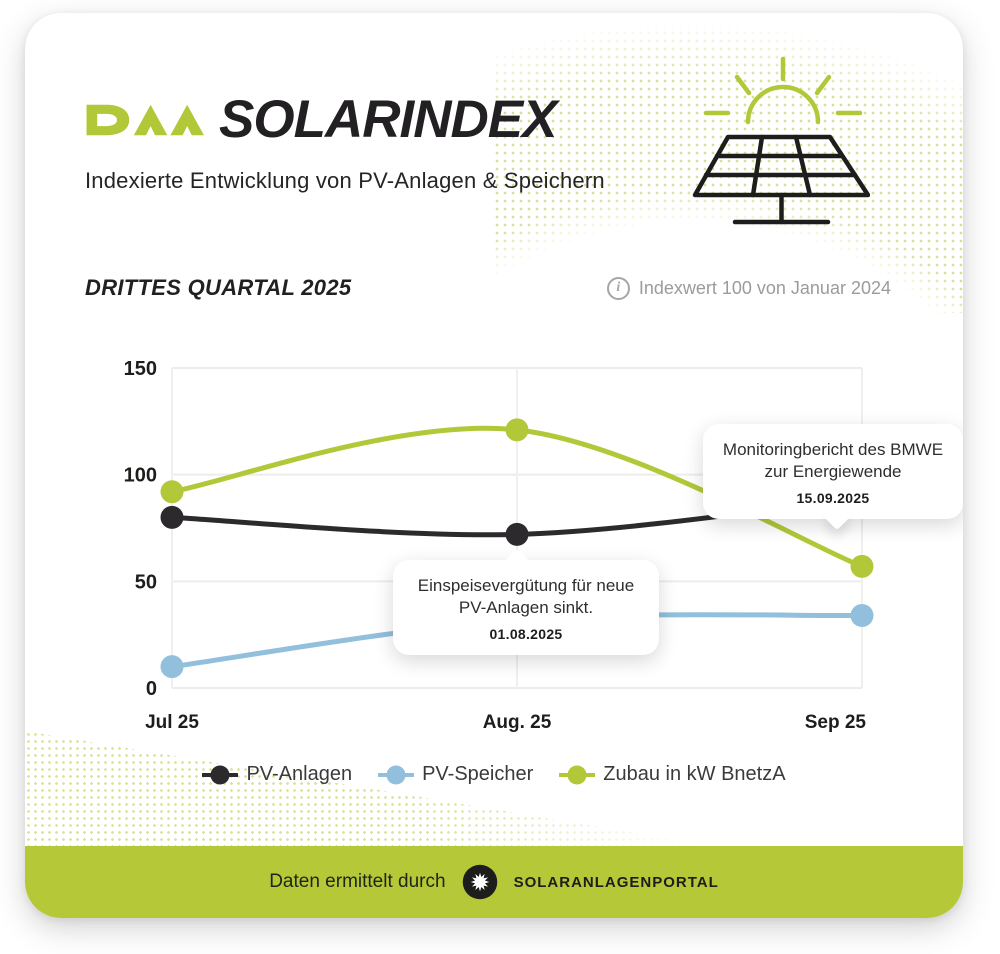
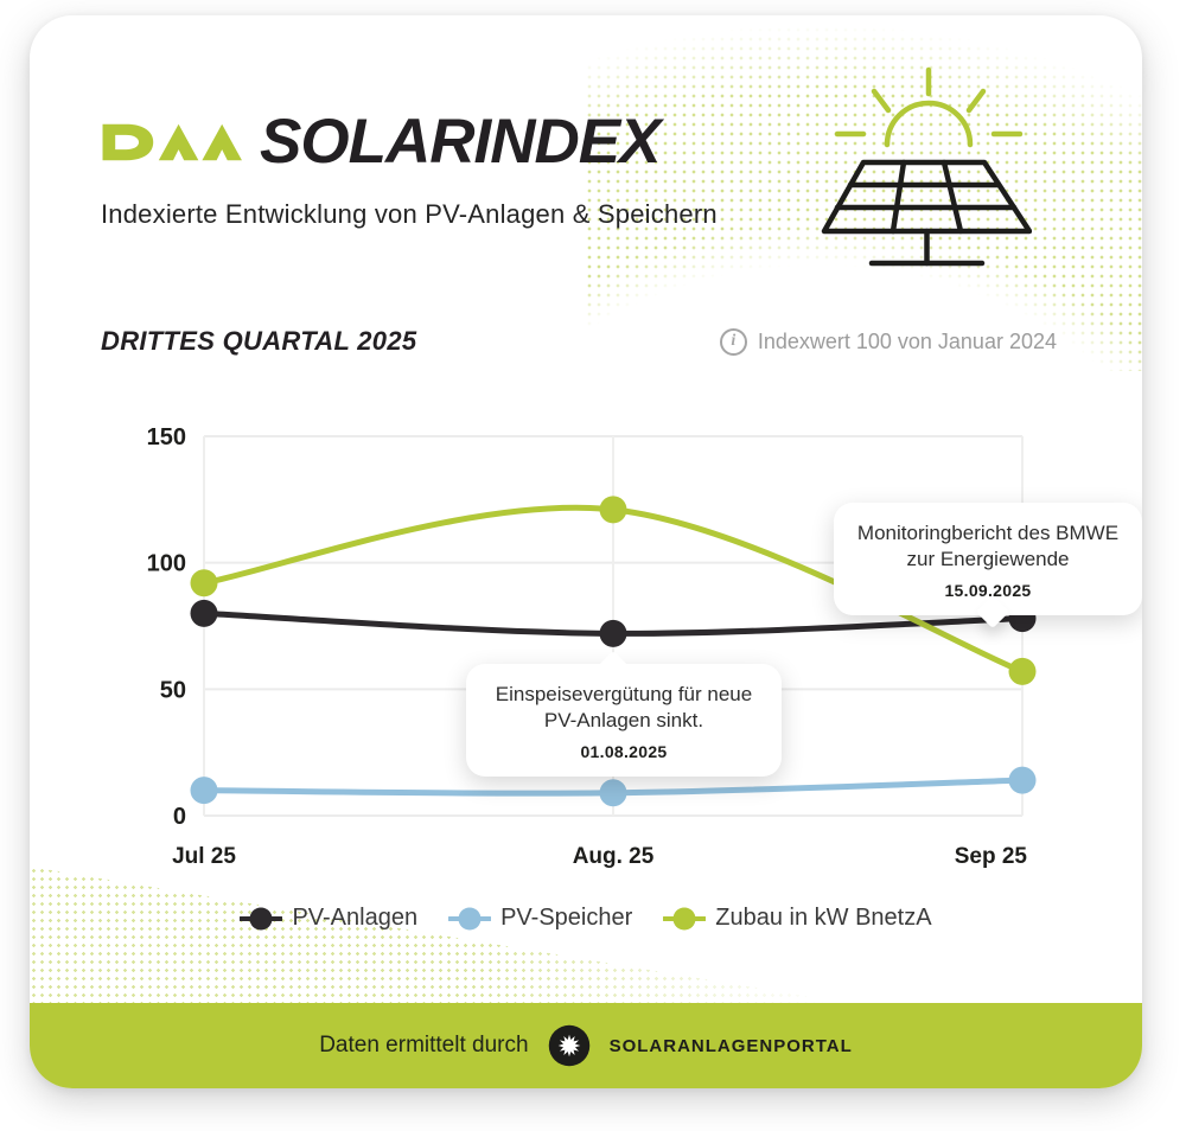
PV-Speicher/Aug. 25: 32 -> 9
PV-Anlagen/Sep 25: 89 -> 78
PV-Speicher/Sep 25: 34 -> 14
